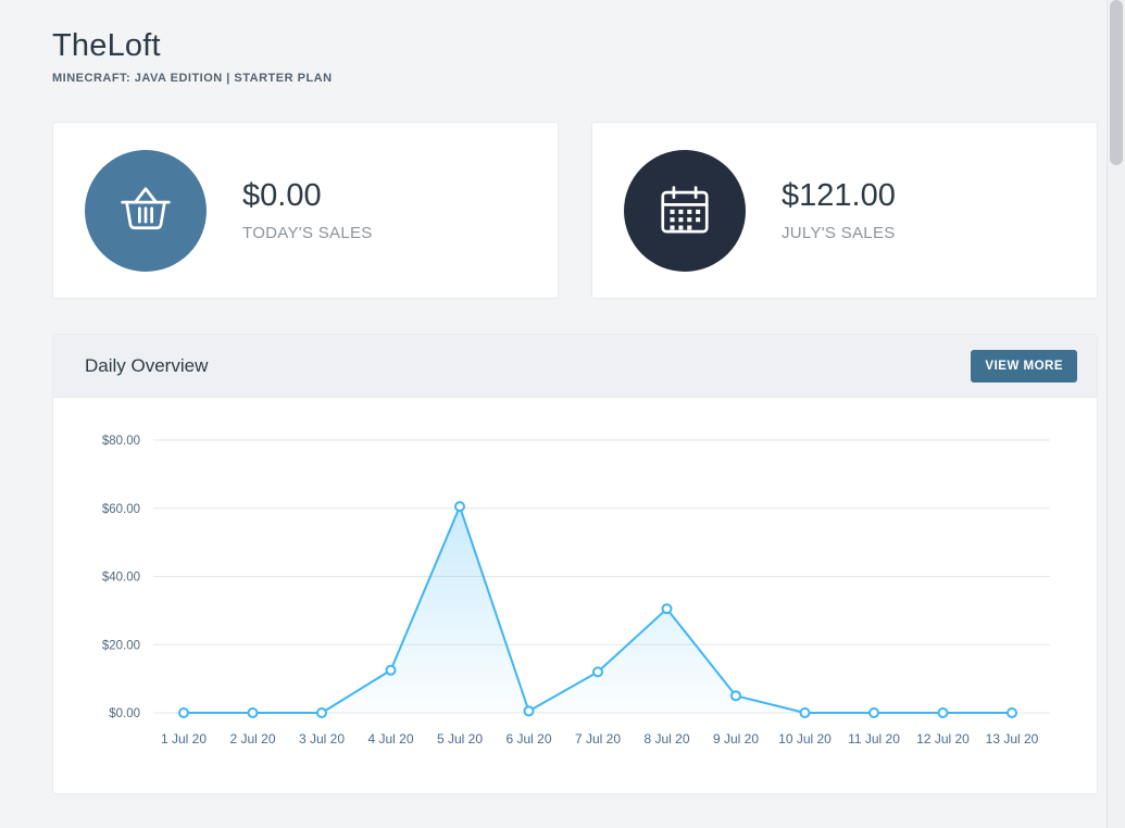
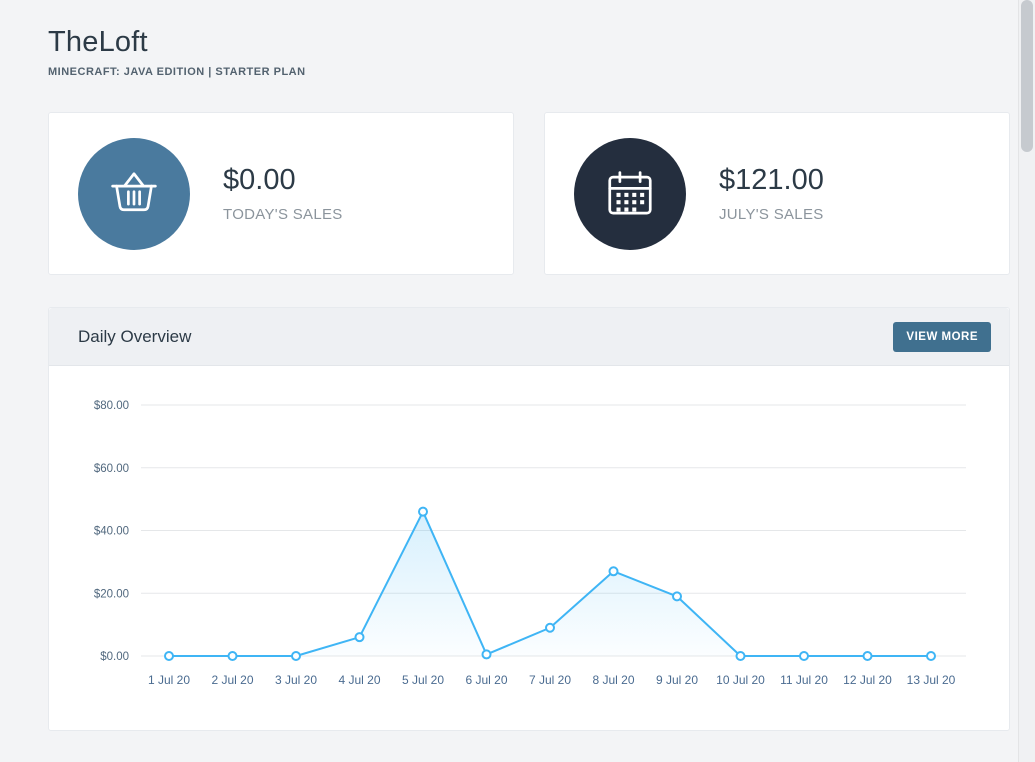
4 Jul 20: $12 -> $6
5 Jul 20: $60 -> $46
7 Jul 20: $12 -> $9
8 Jul 20: $30 -> $27
9 Jul 20: $5 -> $19
